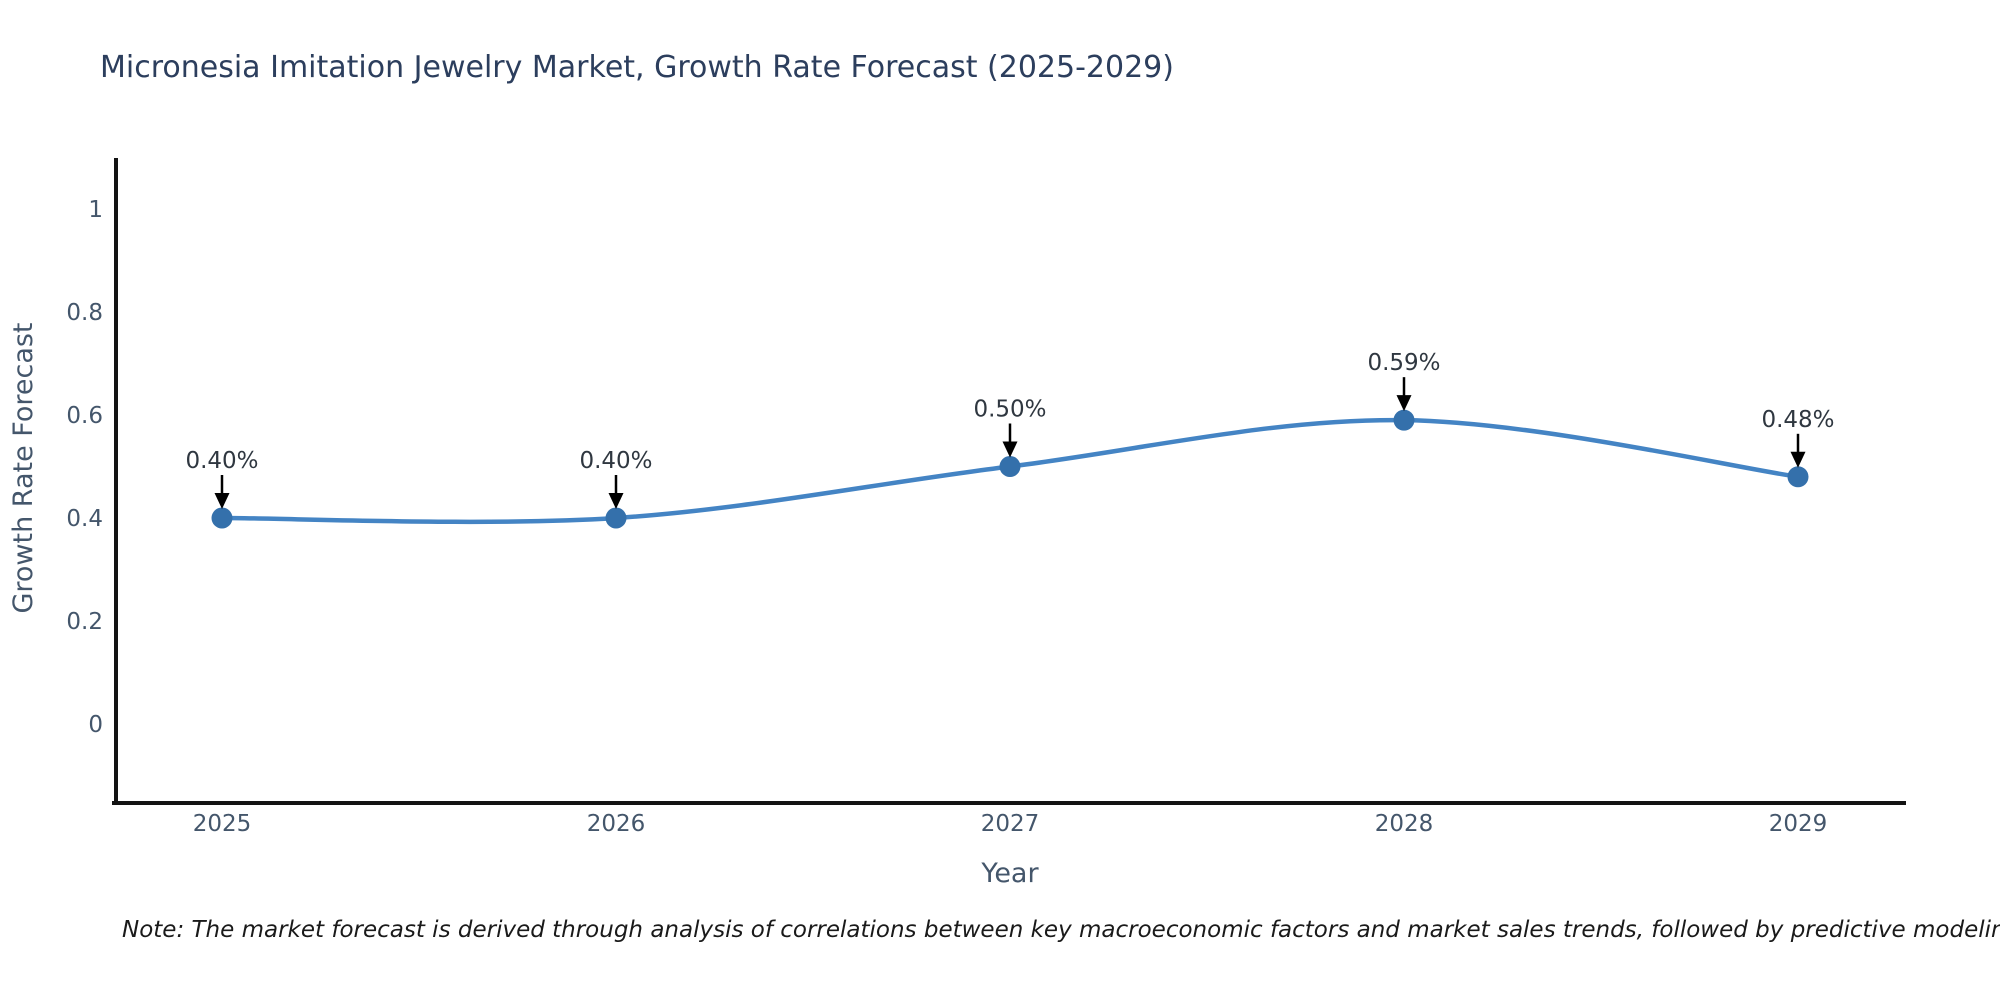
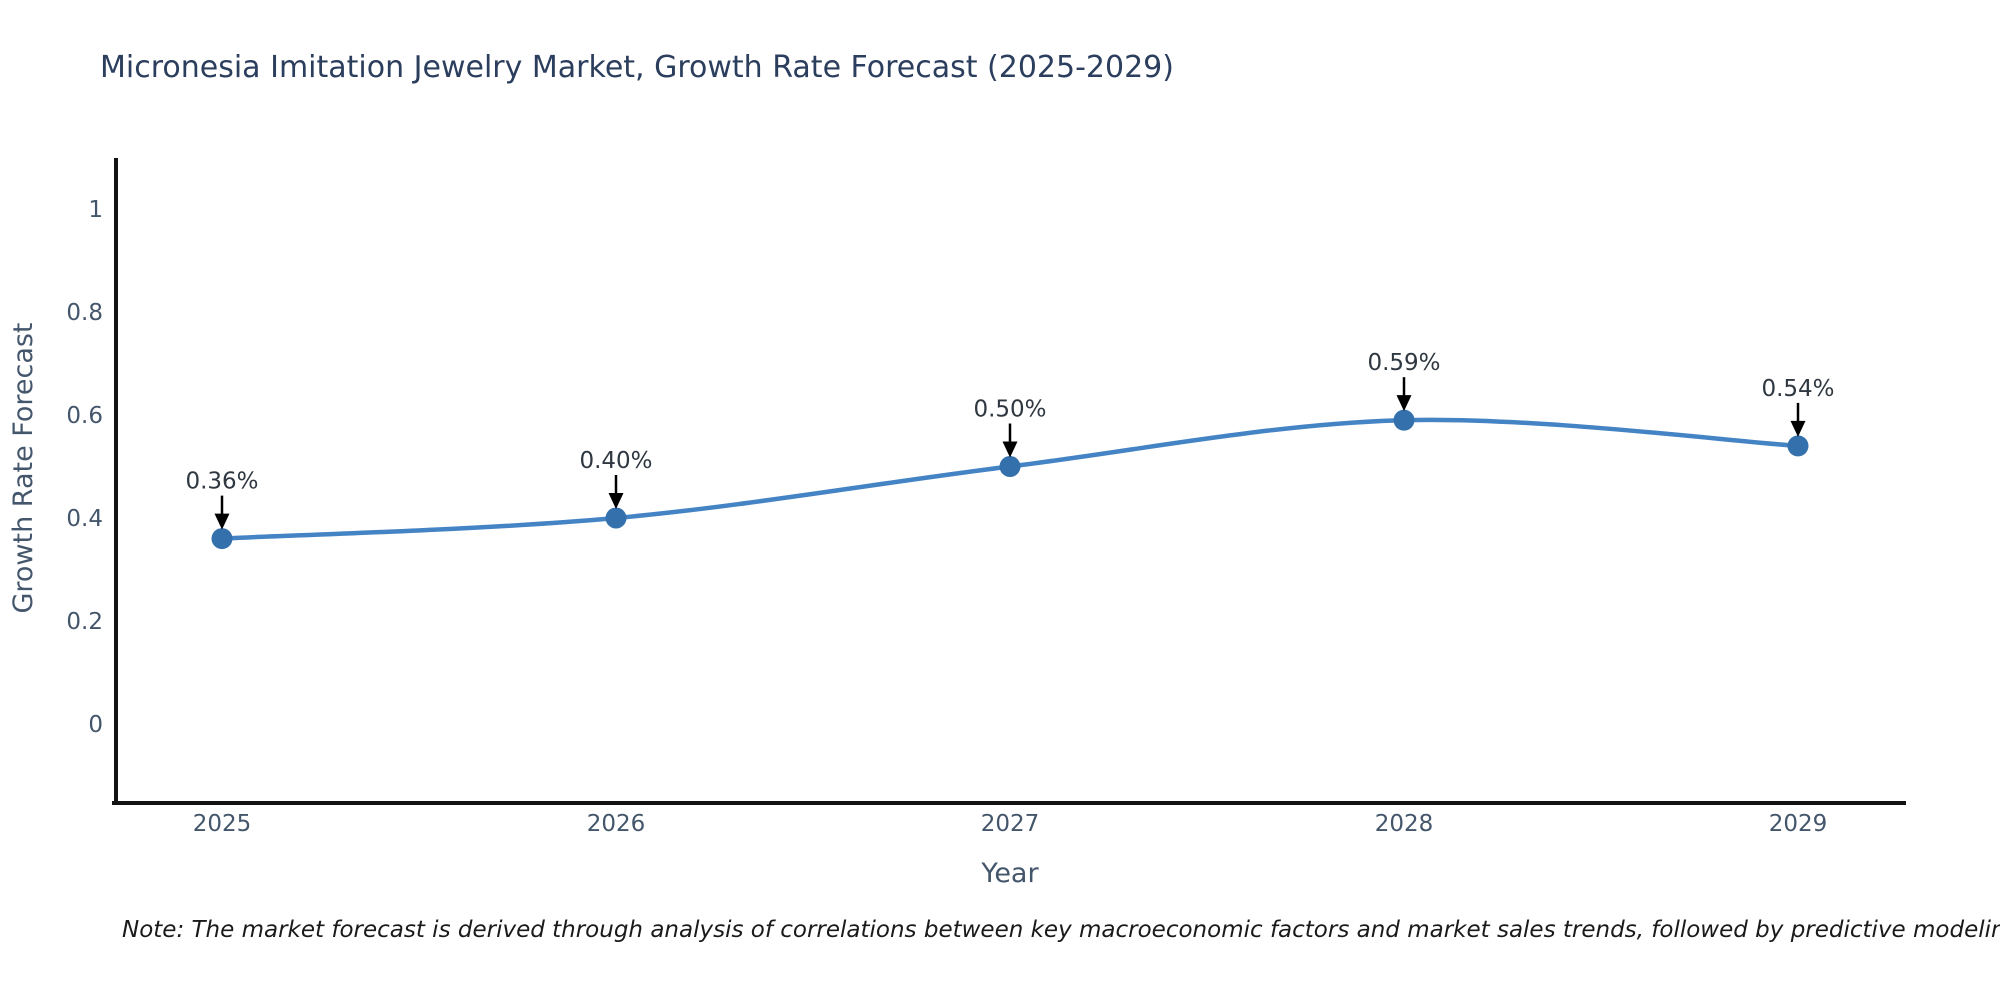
2025: 0.40% -> 0.36%
2029: 0.48% -> 0.54%
